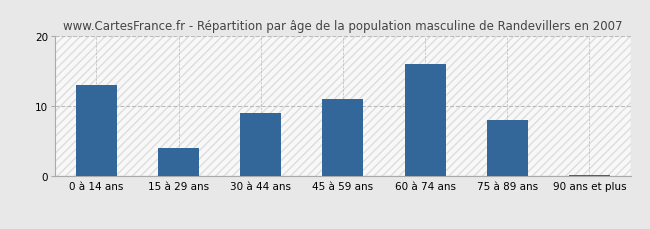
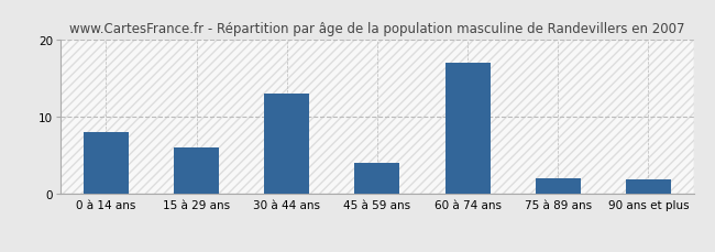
0 à 14 ans: 13.0 -> 8.0
15 à 29 ans: 4.0 -> 6.0
30 à 44 ans: 9.0 -> 13.0
45 à 59 ans: 11.0 -> 4.0
60 à 74 ans: 16.0 -> 17.0
75 à 89 ans: 8.0 -> 2.0
90 ans et plus: 0.2 -> 1.8
